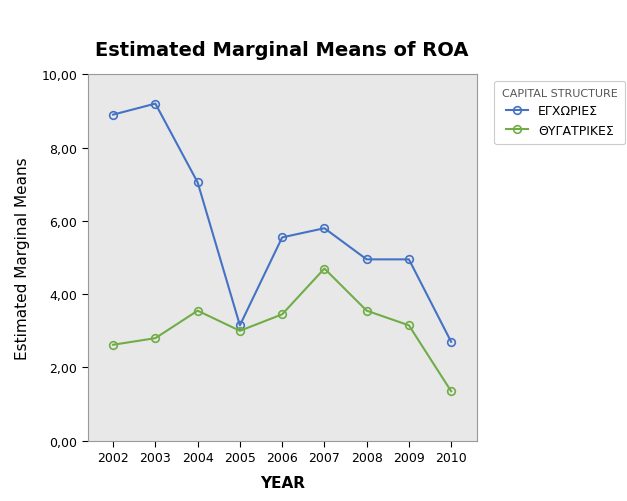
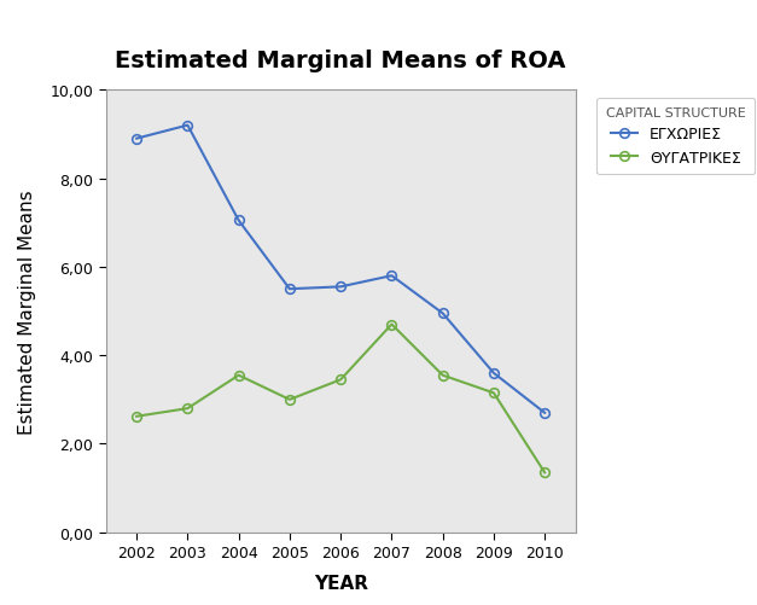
ΕΓΧΩΡΙΕΣ/2005: 3,15 -> 5,50
ΕΓΧΩΡΙΕΣ/2009: 4,95 -> 3,60
